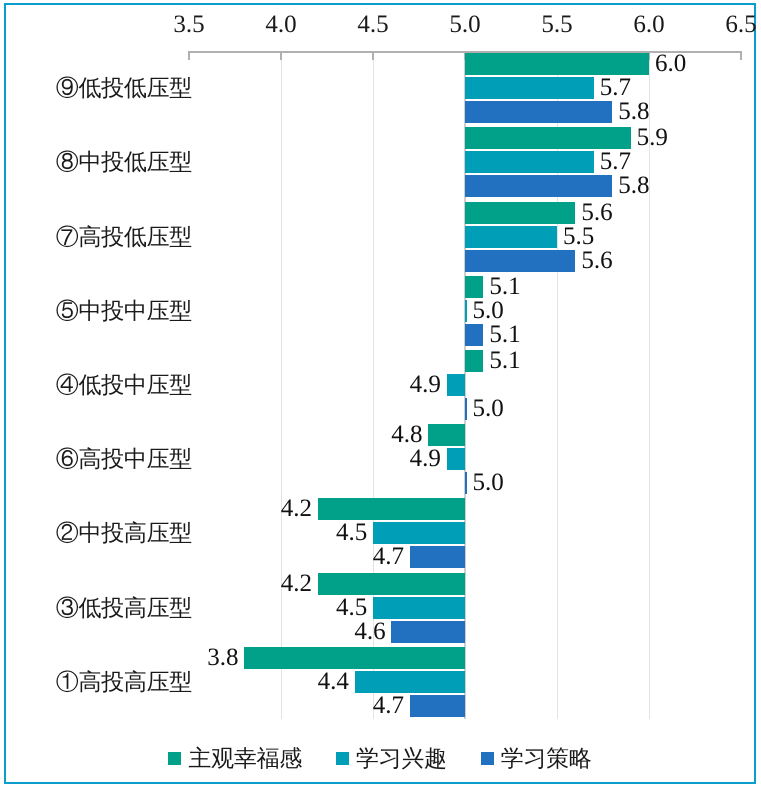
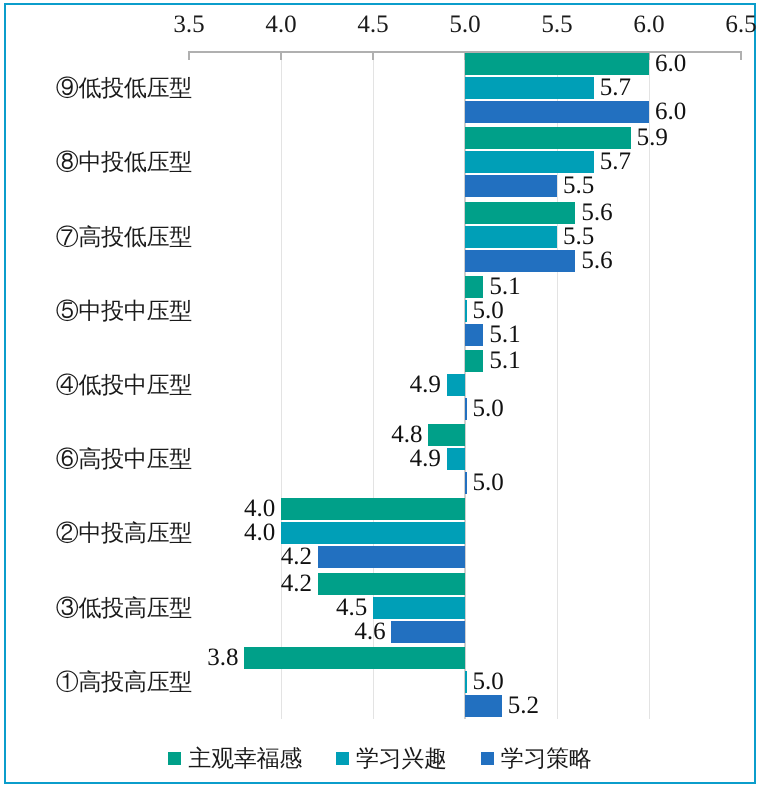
学习策略/⑨低投低压型: 5.8 -> 6.0
学习策略/⑧中投低压型: 5.8 -> 5.5
主观幸福感/②中投高压型: 4.2 -> 4.0
学习兴趣/②中投高压型: 4.5 -> 4.0
学习策略/②中投高压型: 4.7 -> 4.2
学习兴趣/①高投高压型: 4.4 -> 5.0
学习策略/①高投高压型: 4.7 -> 5.2
